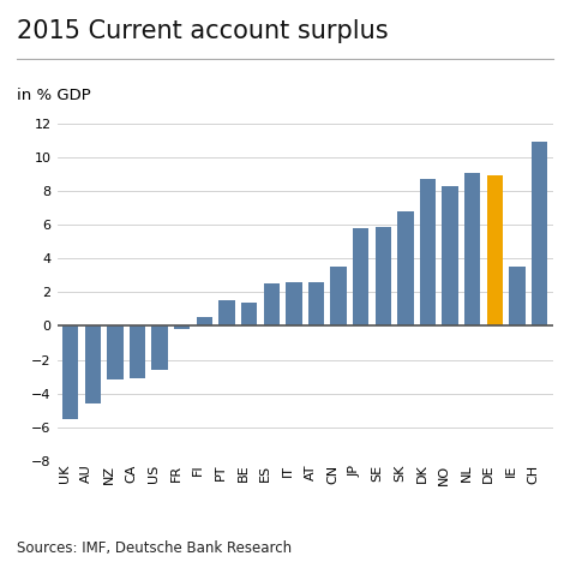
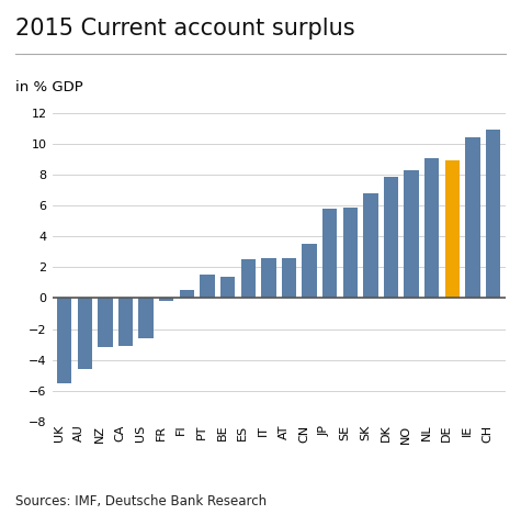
DK: 8.7 -> 7.9
IE: 3.5 -> 10.4
